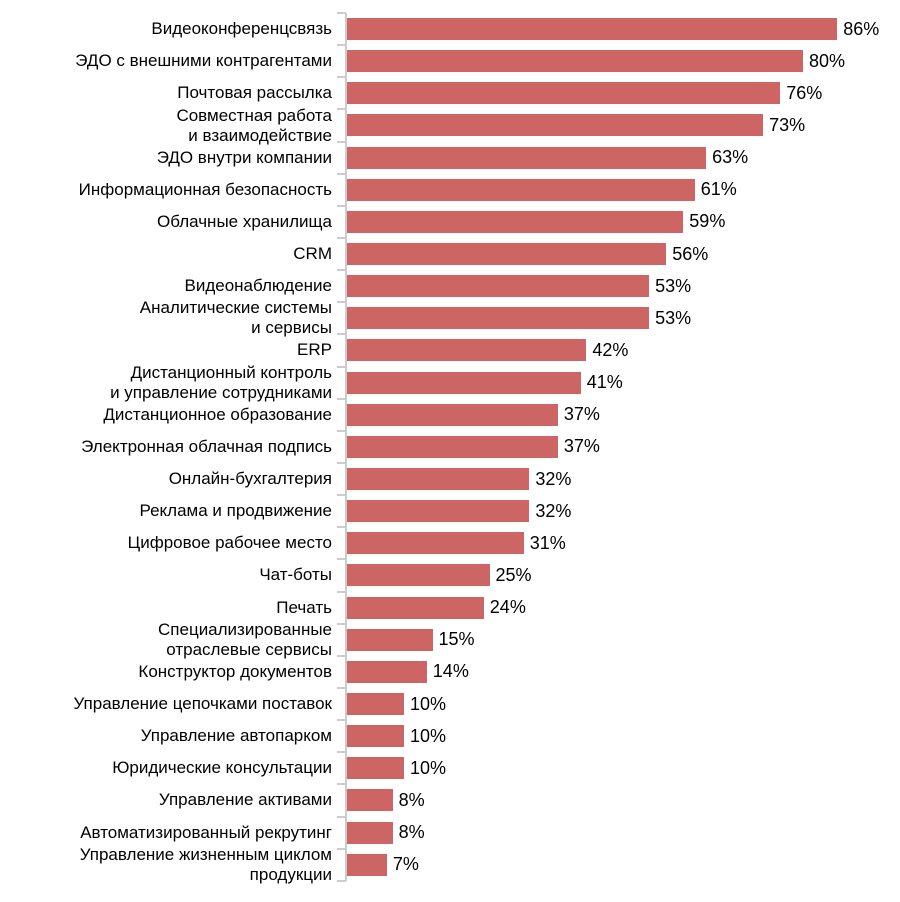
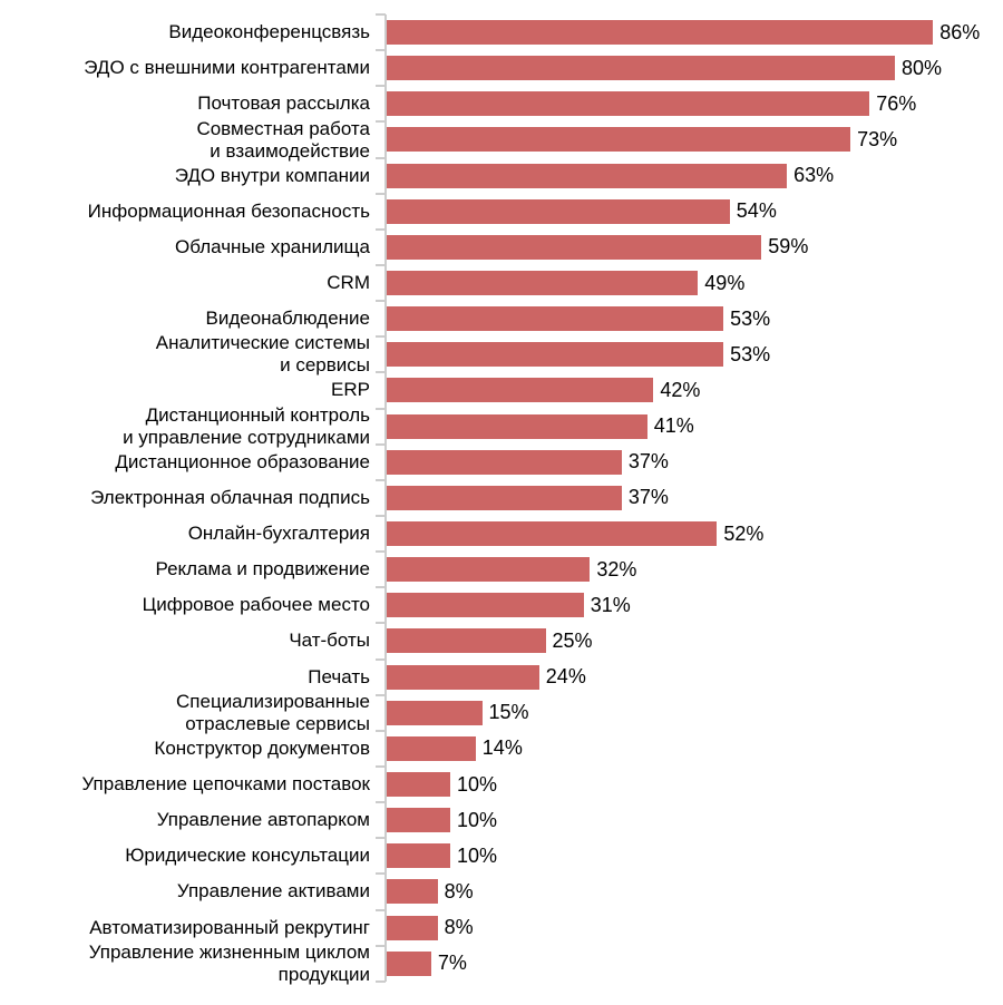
Информационная безопасность: 61% -> 54%
CRM: 56% -> 49%
Онлайн-бухгалтерия: 32% -> 52%
